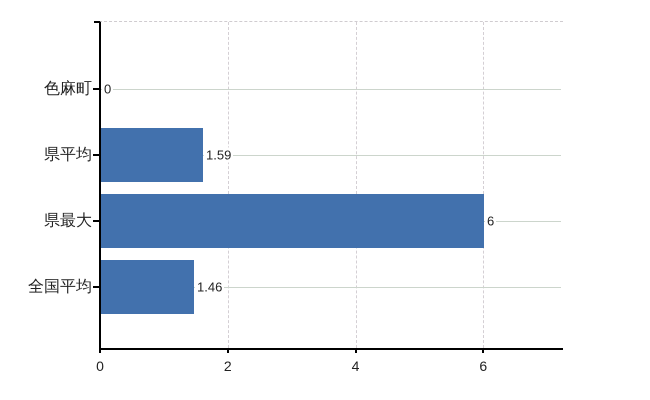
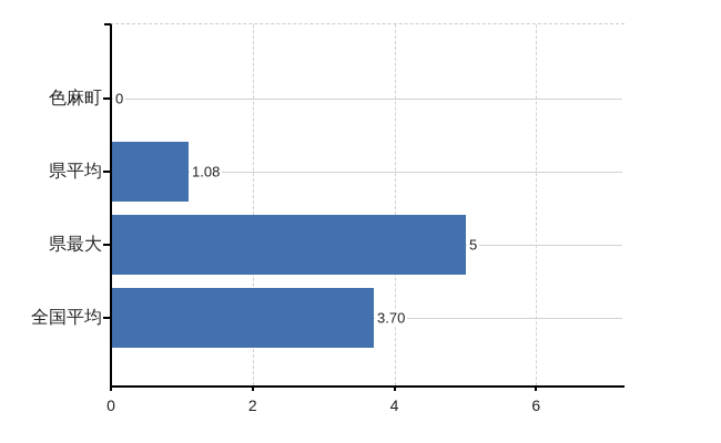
県平均: 1.59 -> 1.08
県最大: 6 -> 5
全国平均: 1.46 -> 3.70
